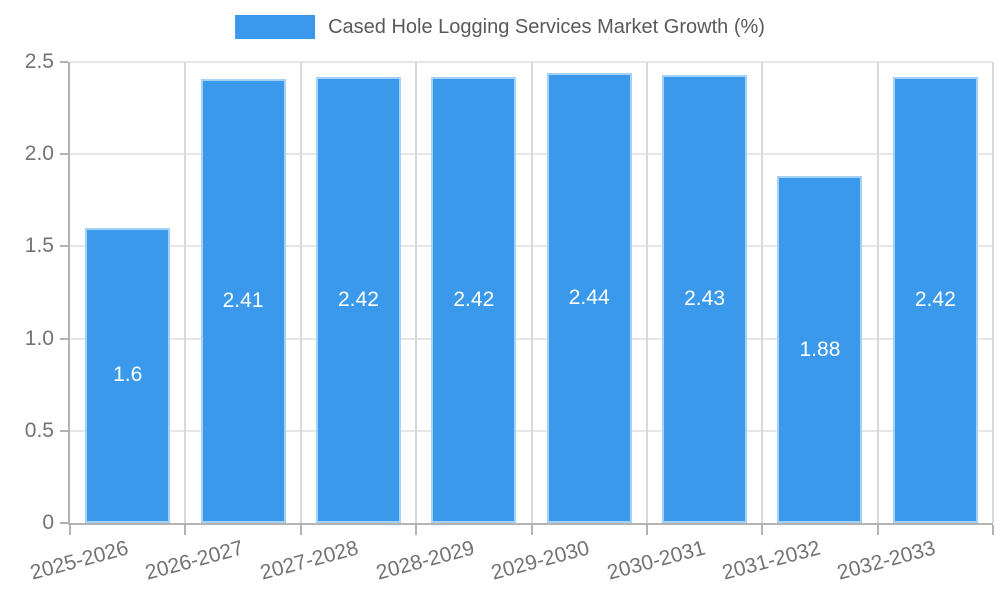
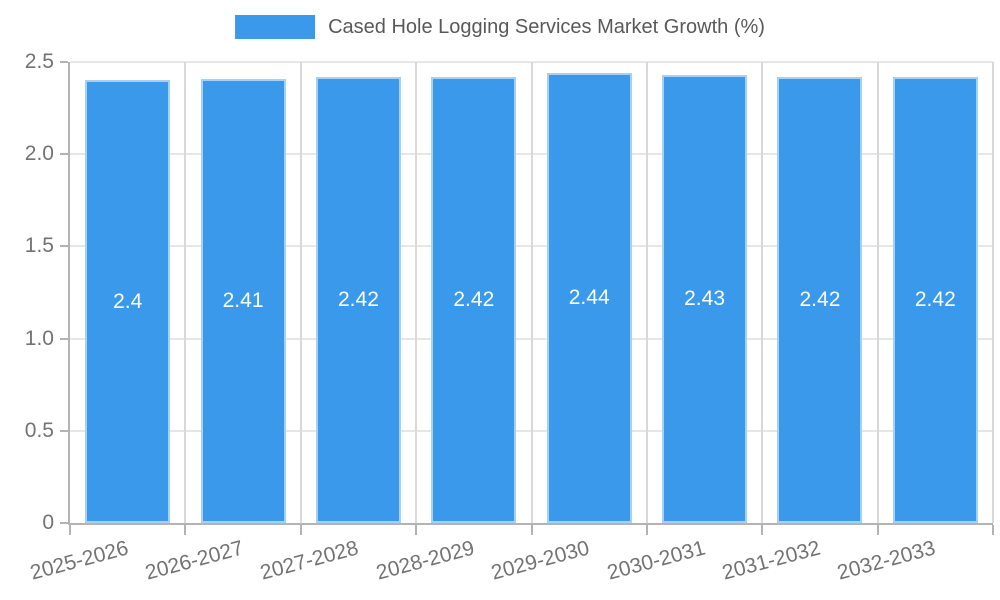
2025-2026: 1.6 -> 2.4
2031-2032: 1.88 -> 2.42
